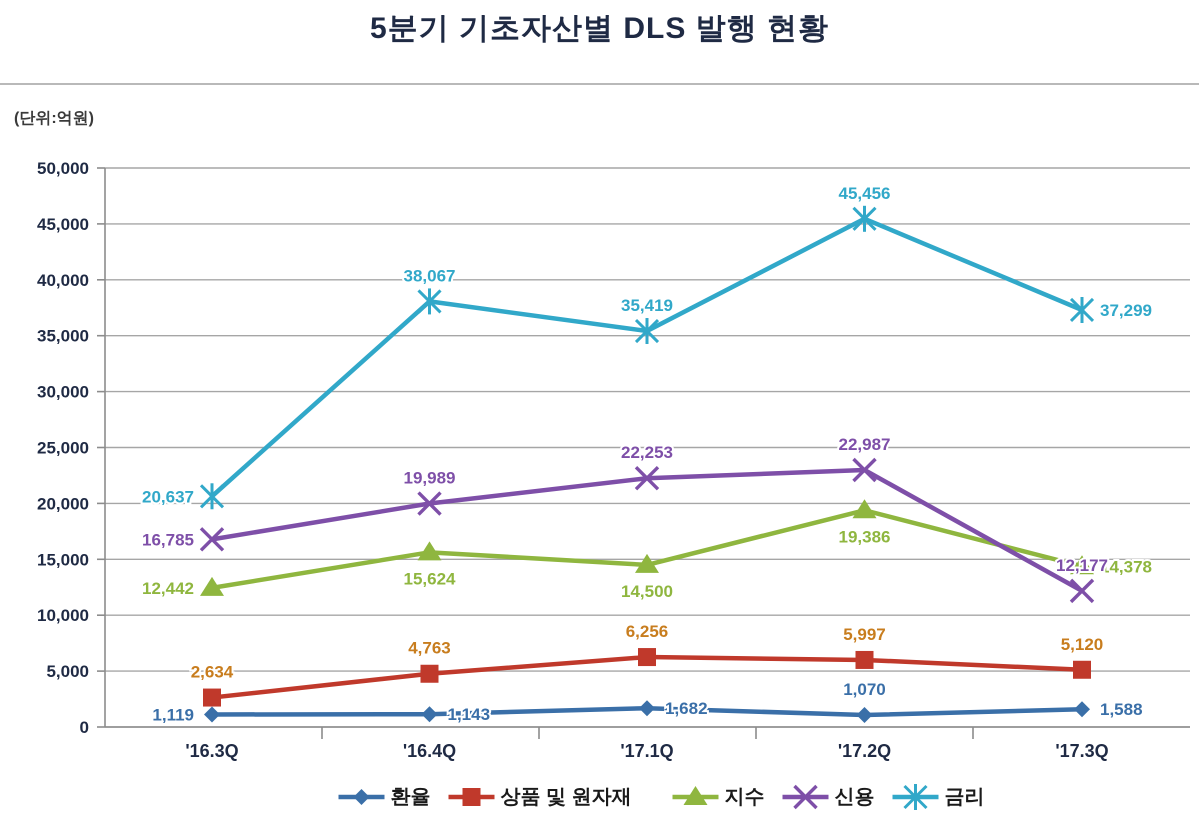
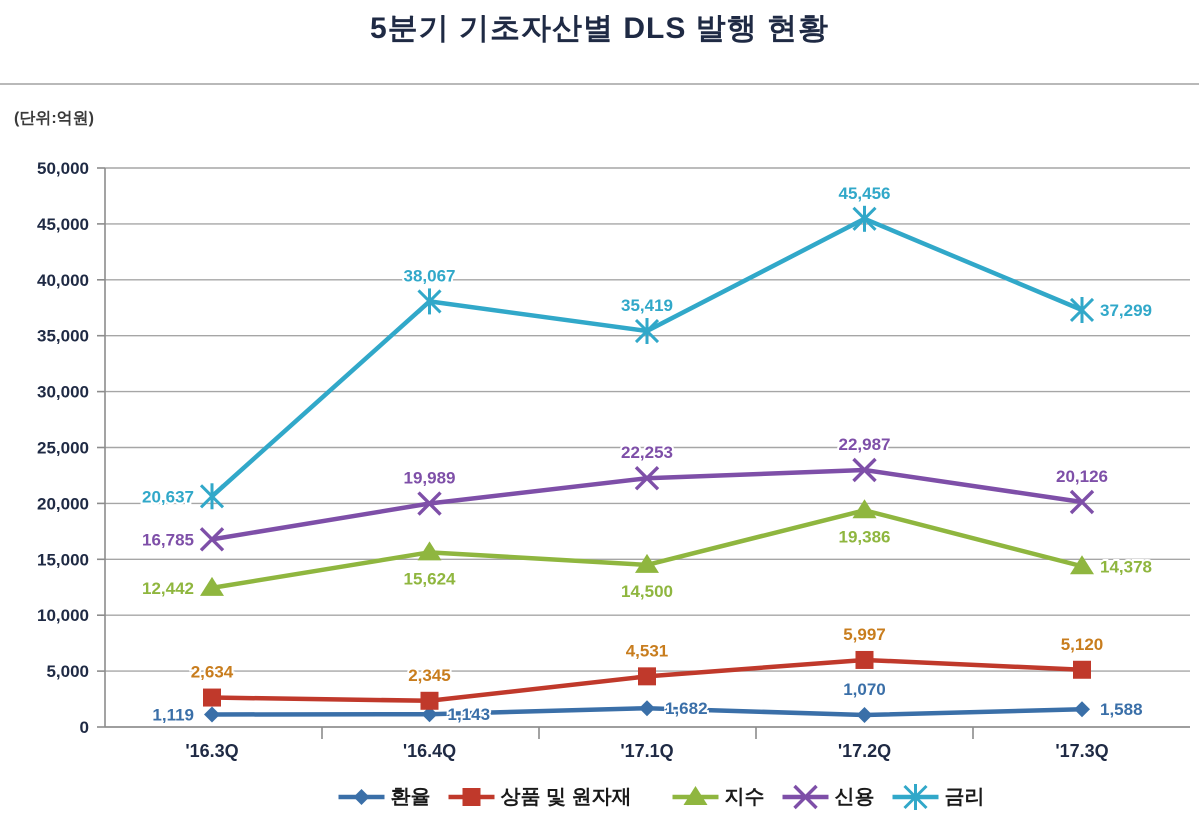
상품 및 원자재/'16.4Q: 4,763 -> 2,345
상품 및 원자재/'17.1Q: 6,256 -> 4,531
신용/'17.3Q: 12,177 -> 20,126
